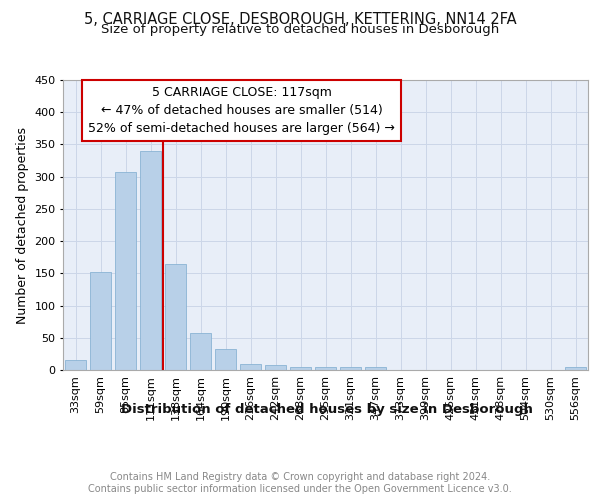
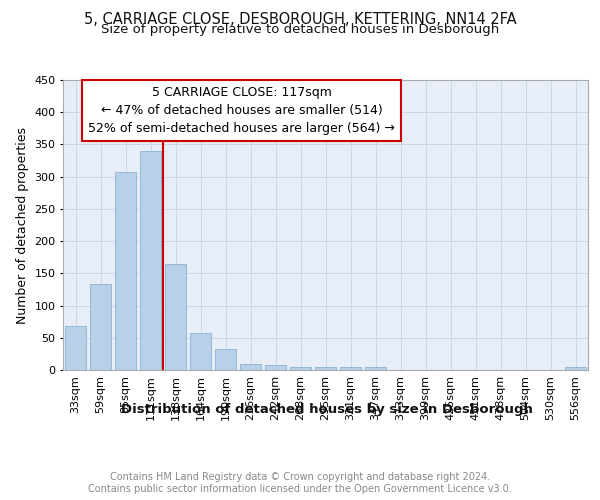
33sqm: 16 -> 68
59sqm: 152 -> 134
